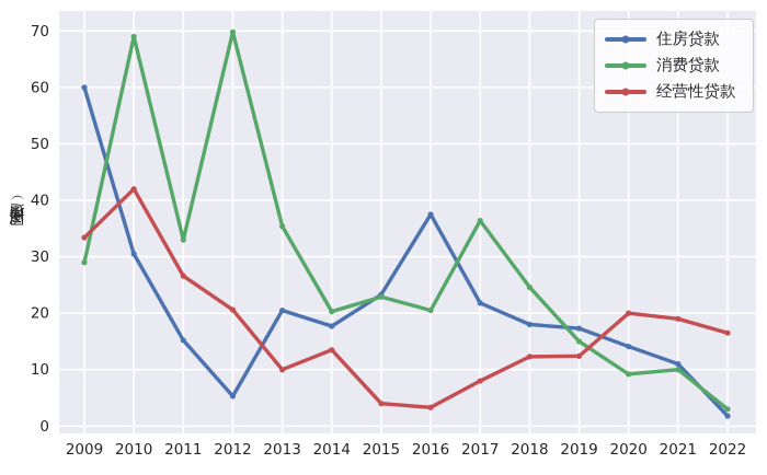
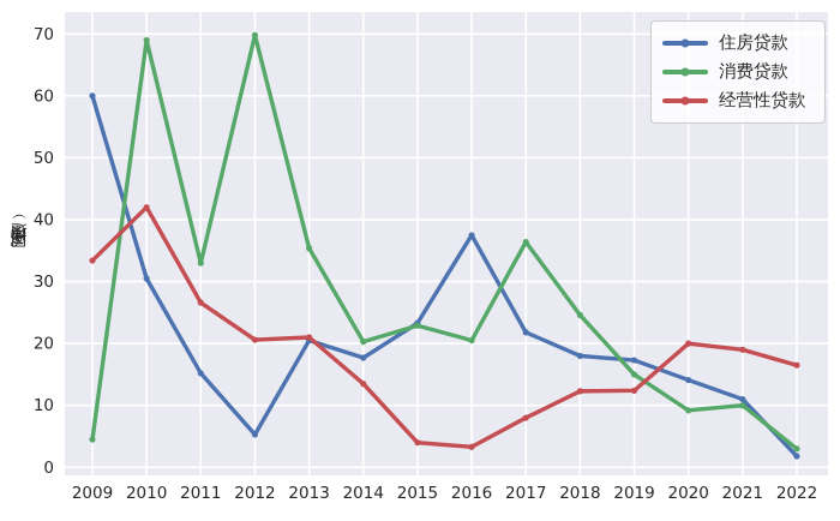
消费贷款/2009: 29 -> 4
经营性贷款/2013: 10 -> 21
